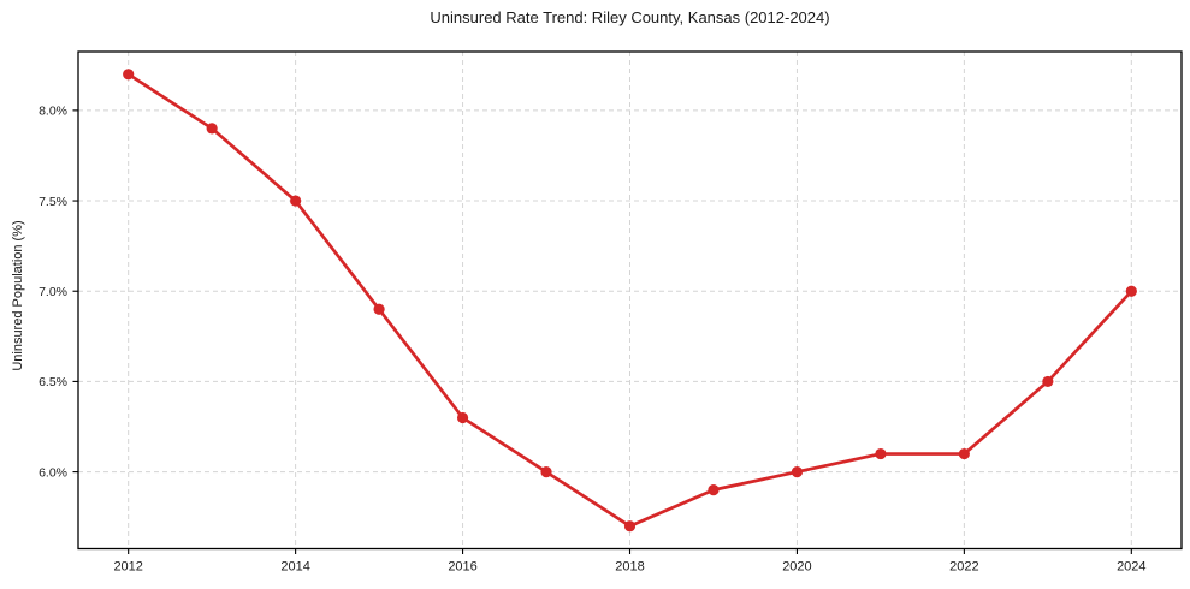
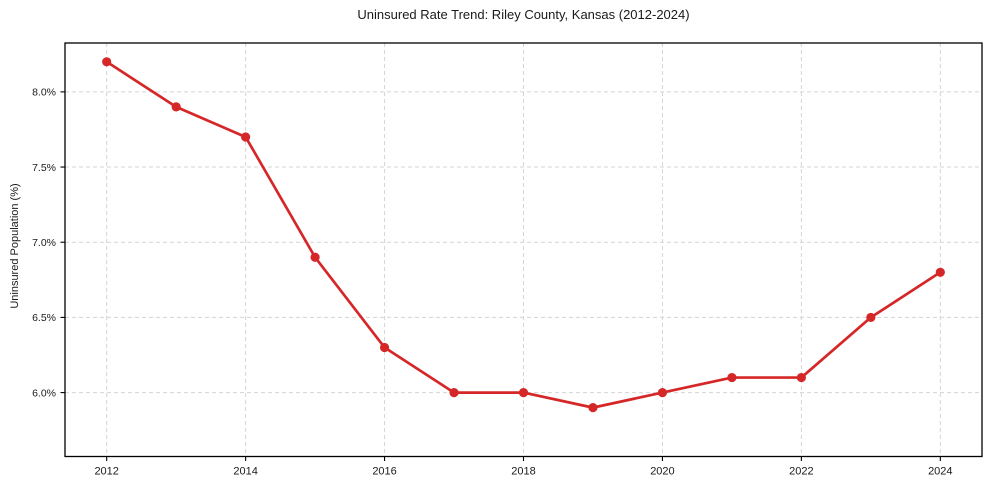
2014: 7.5% -> 7.7%
2018: 5.7% -> 6.0%
2024: 7.0% -> 6.8%
